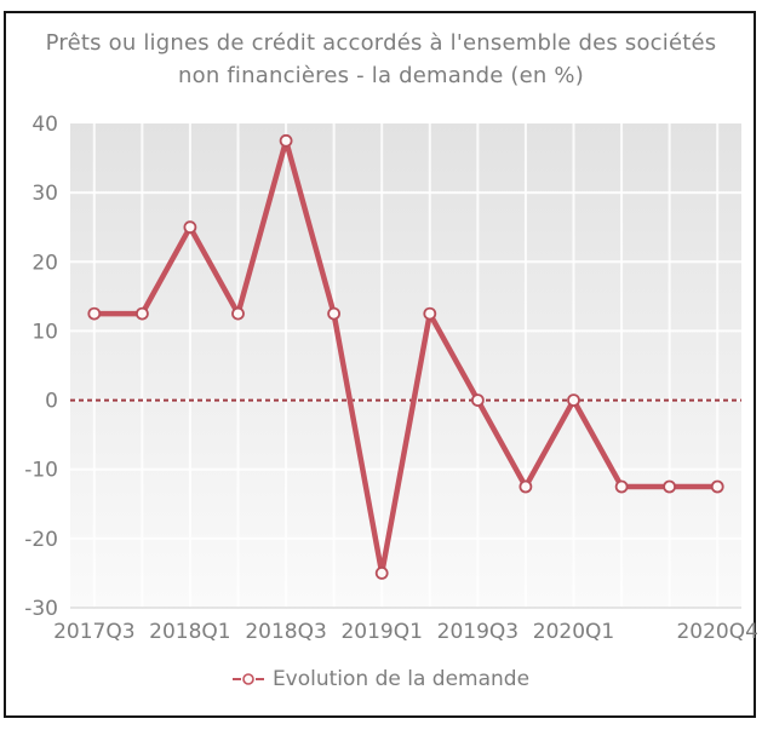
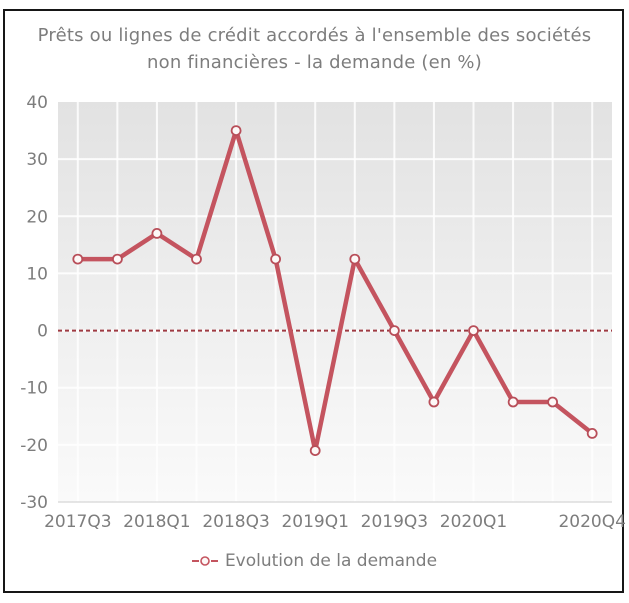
2018Q1: 25 -> 17
2018Q3: 38 -> 35
2019Q1: -25 -> -21
2020Q4: -12 -> -18
